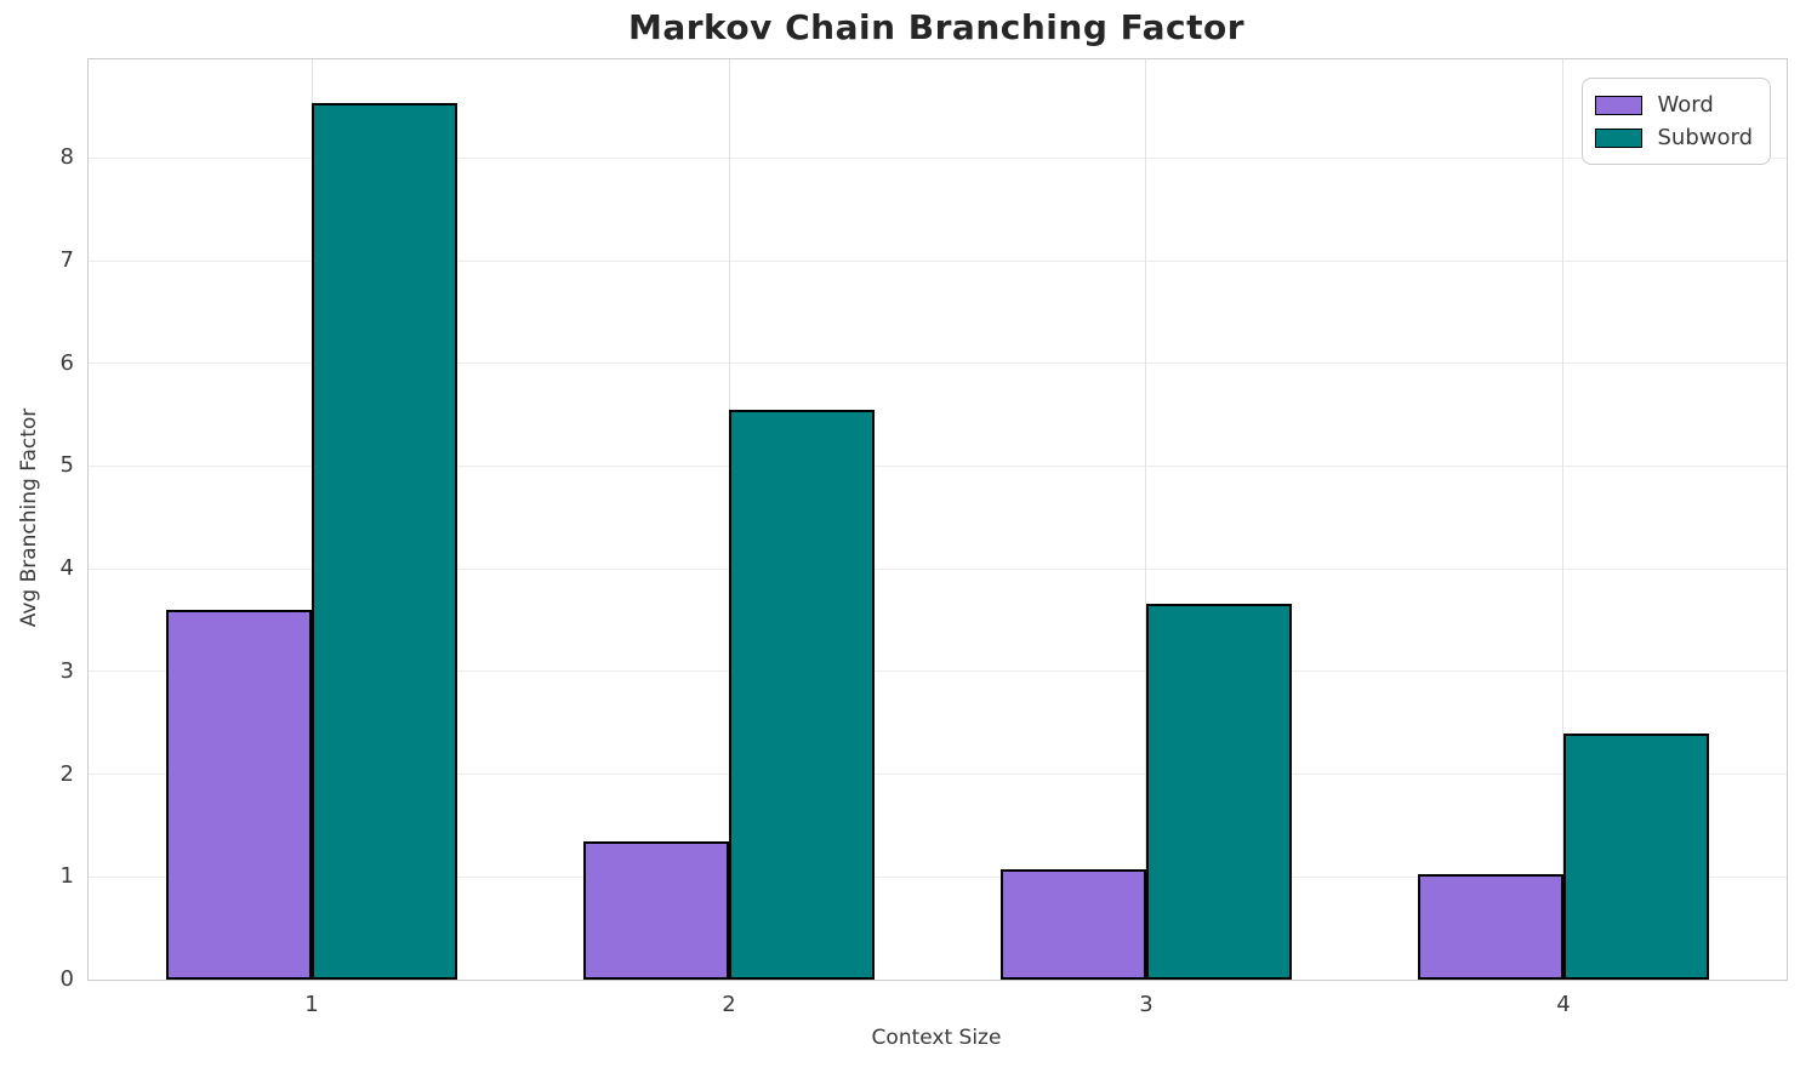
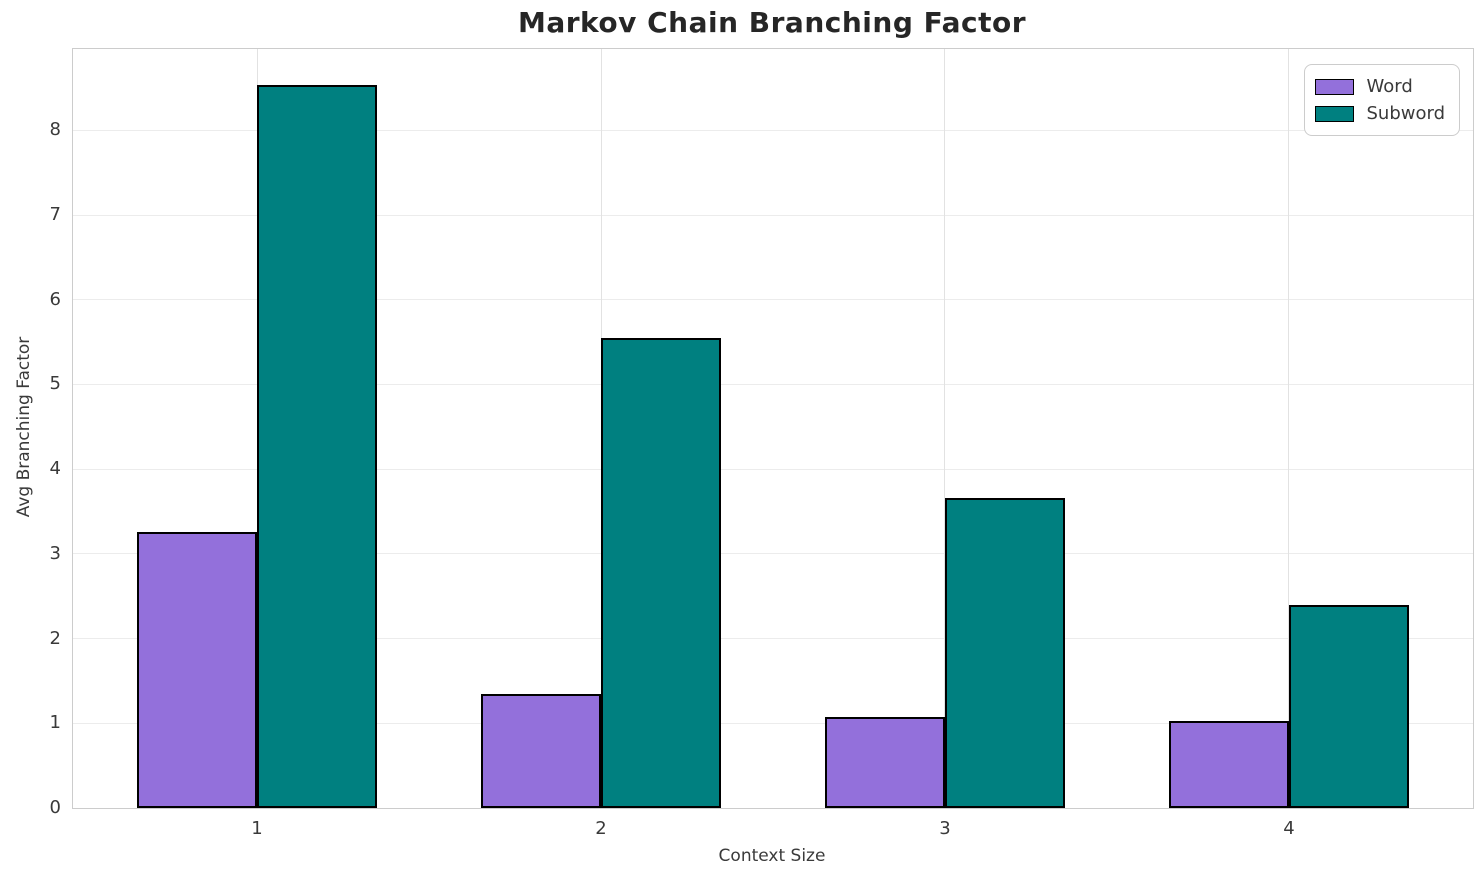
Word/1: 3.6 -> 3.3
